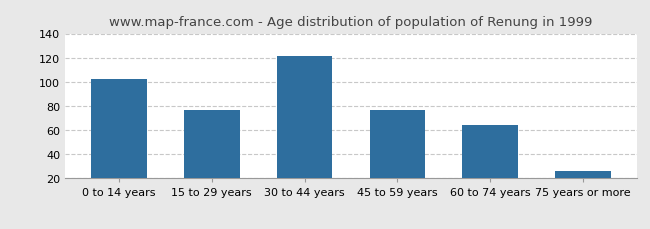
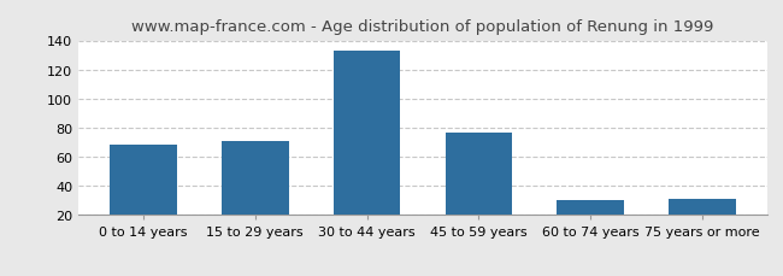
0 to 14 years: 102 -> 68
15 to 29 years: 77 -> 71
30 to 44 years: 121 -> 133
60 to 74 years: 64 -> 30
75 years or more: 26 -> 31
